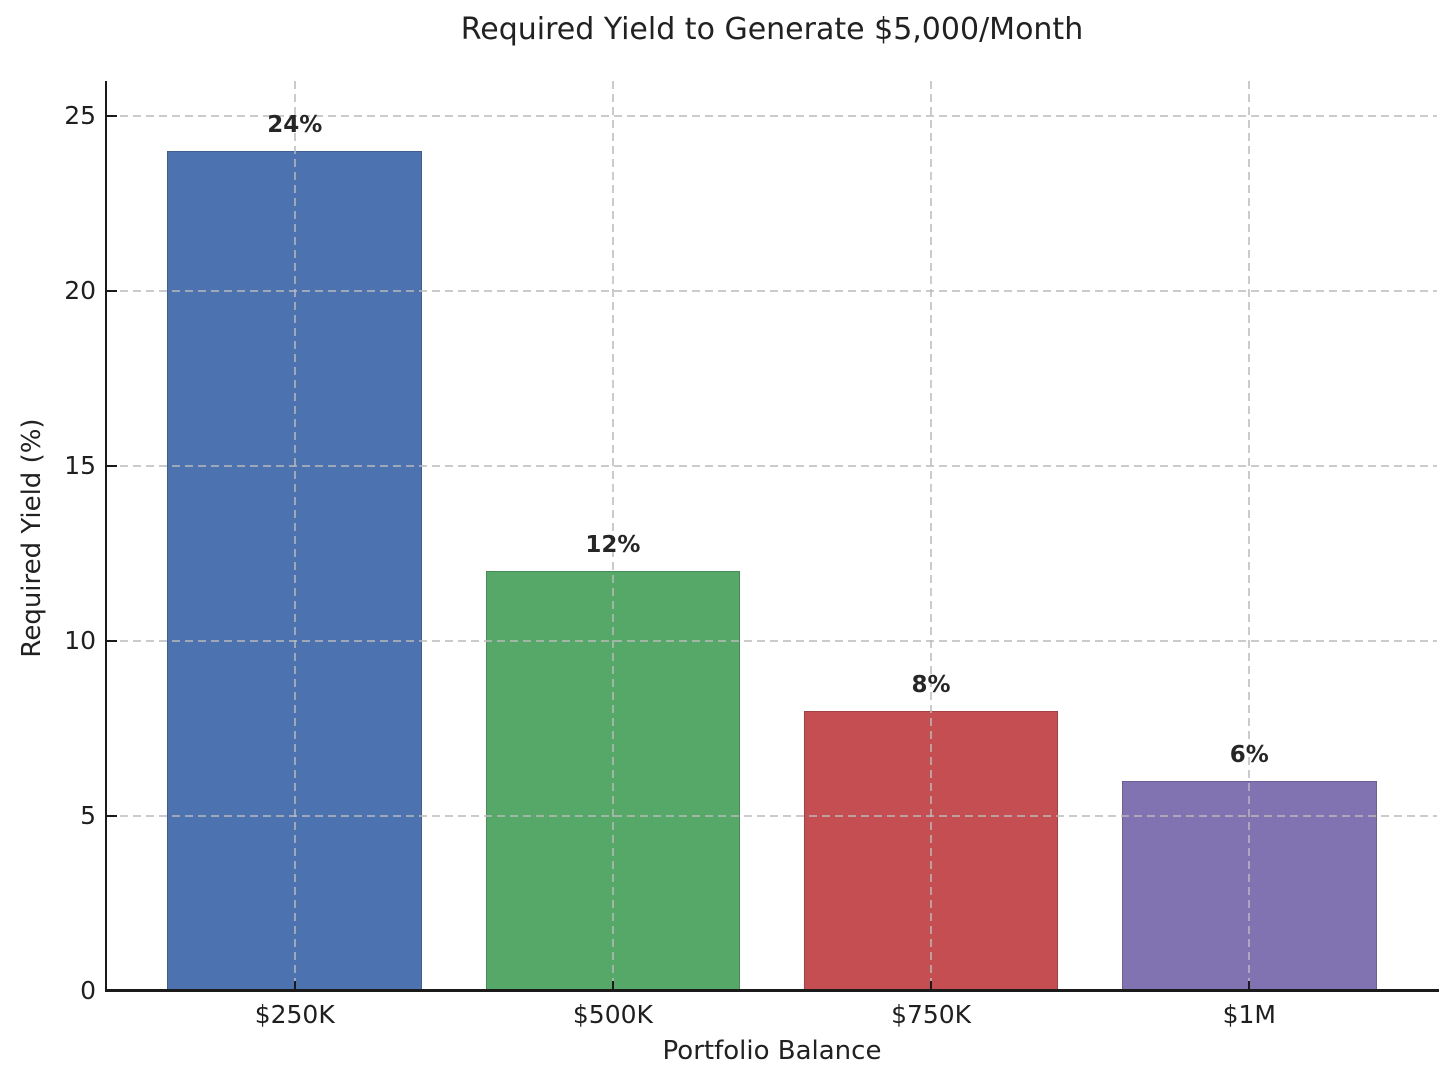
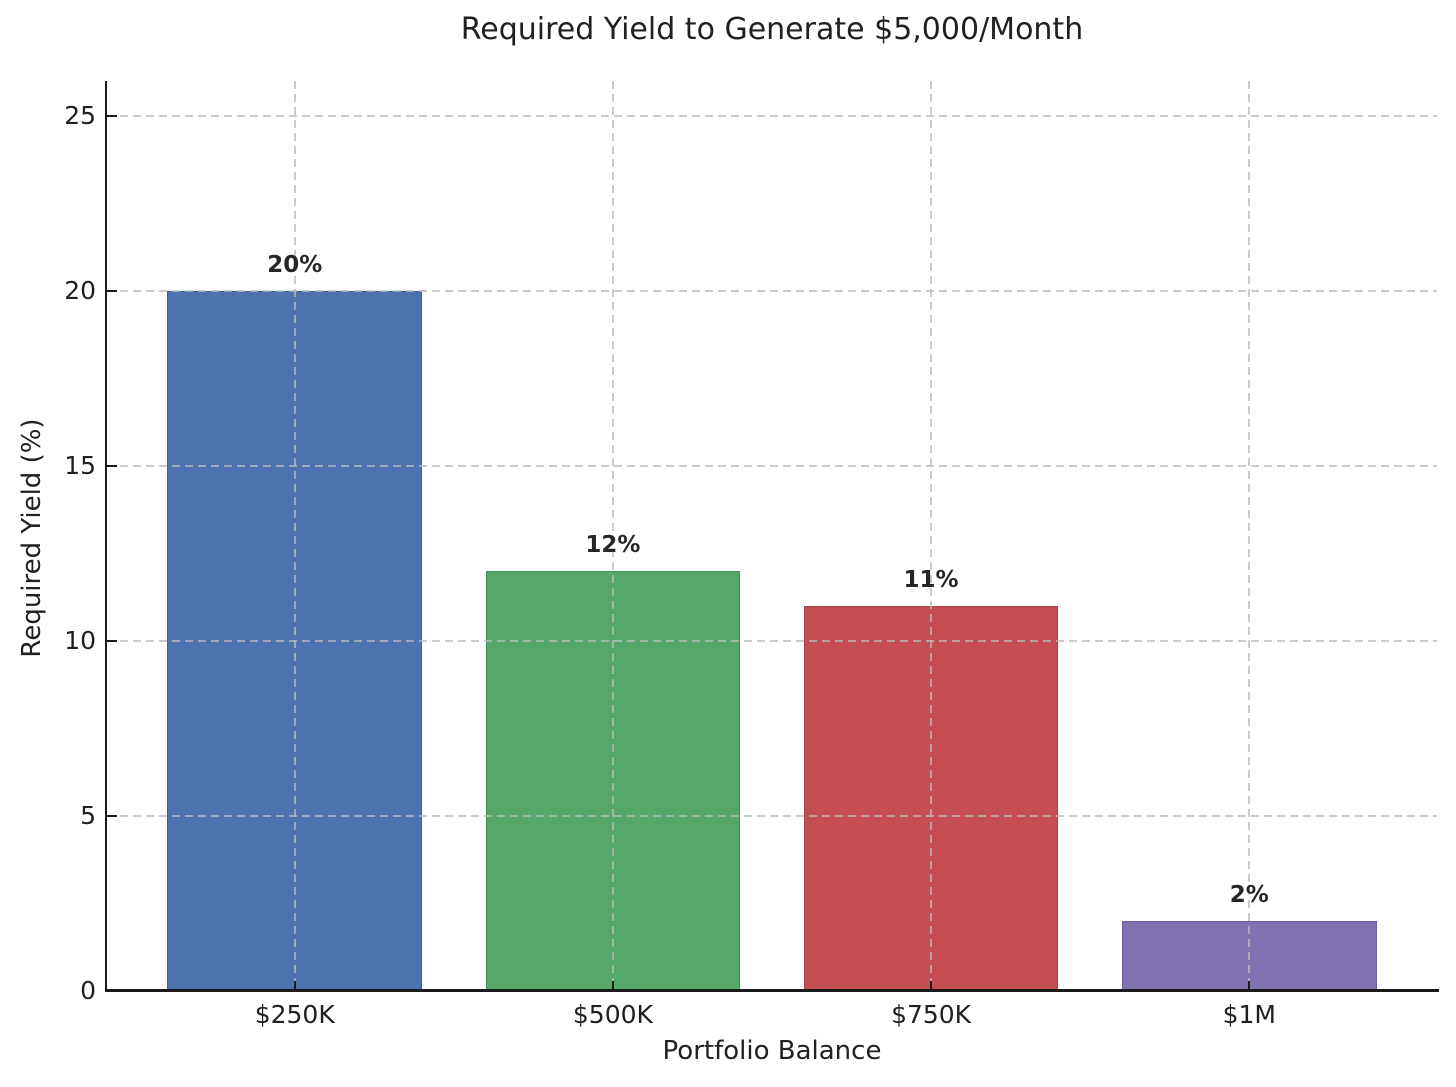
$250K: 24% -> 20%
$750K: 8% -> 11%
$1M: 6% -> 2%
